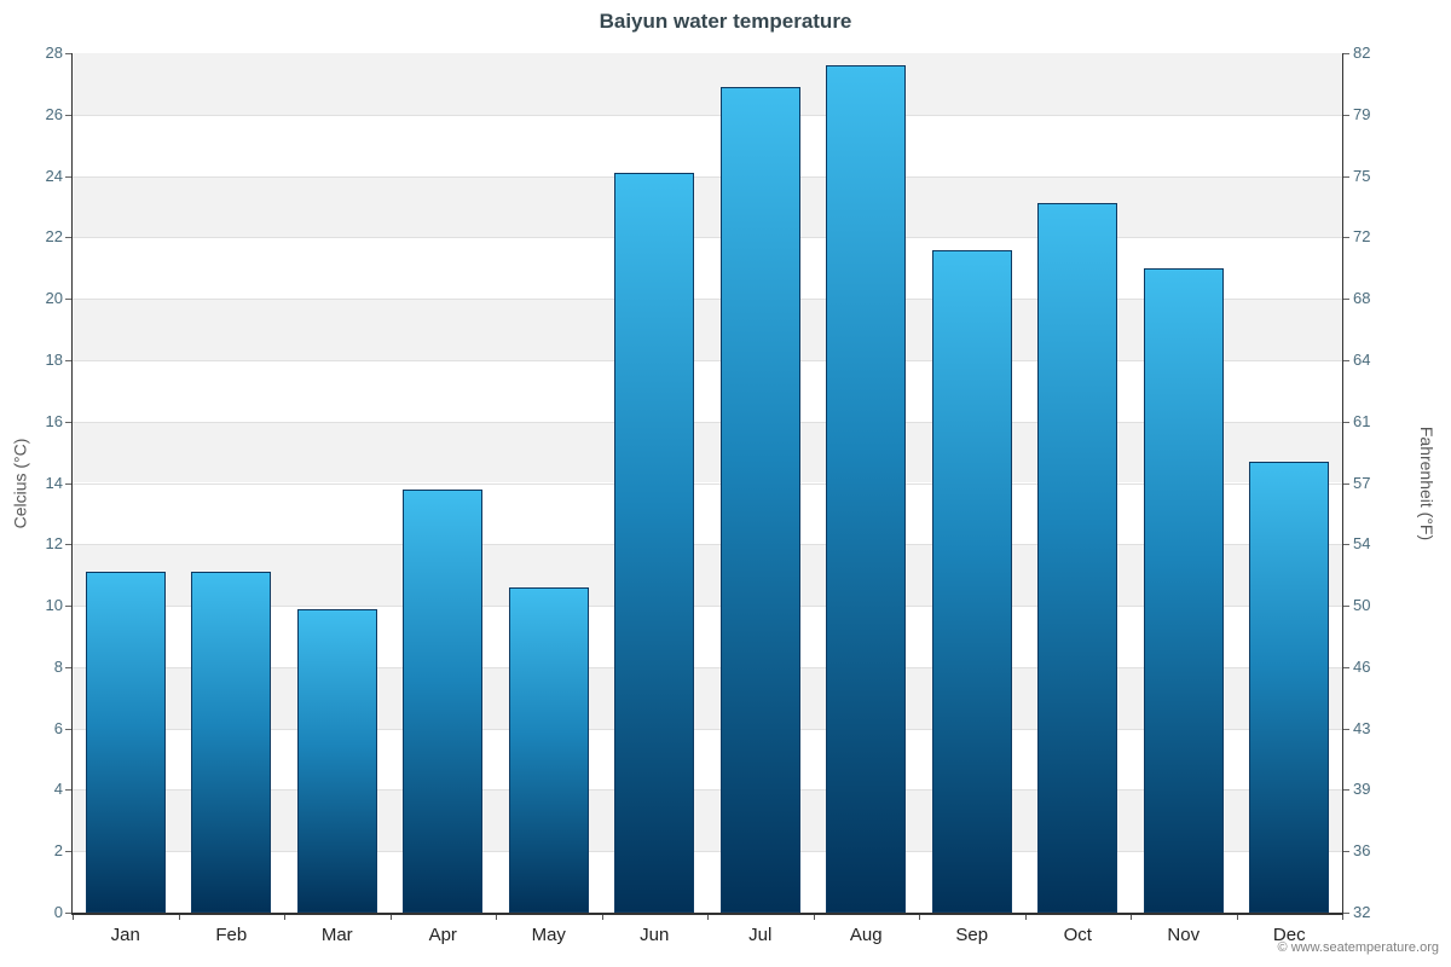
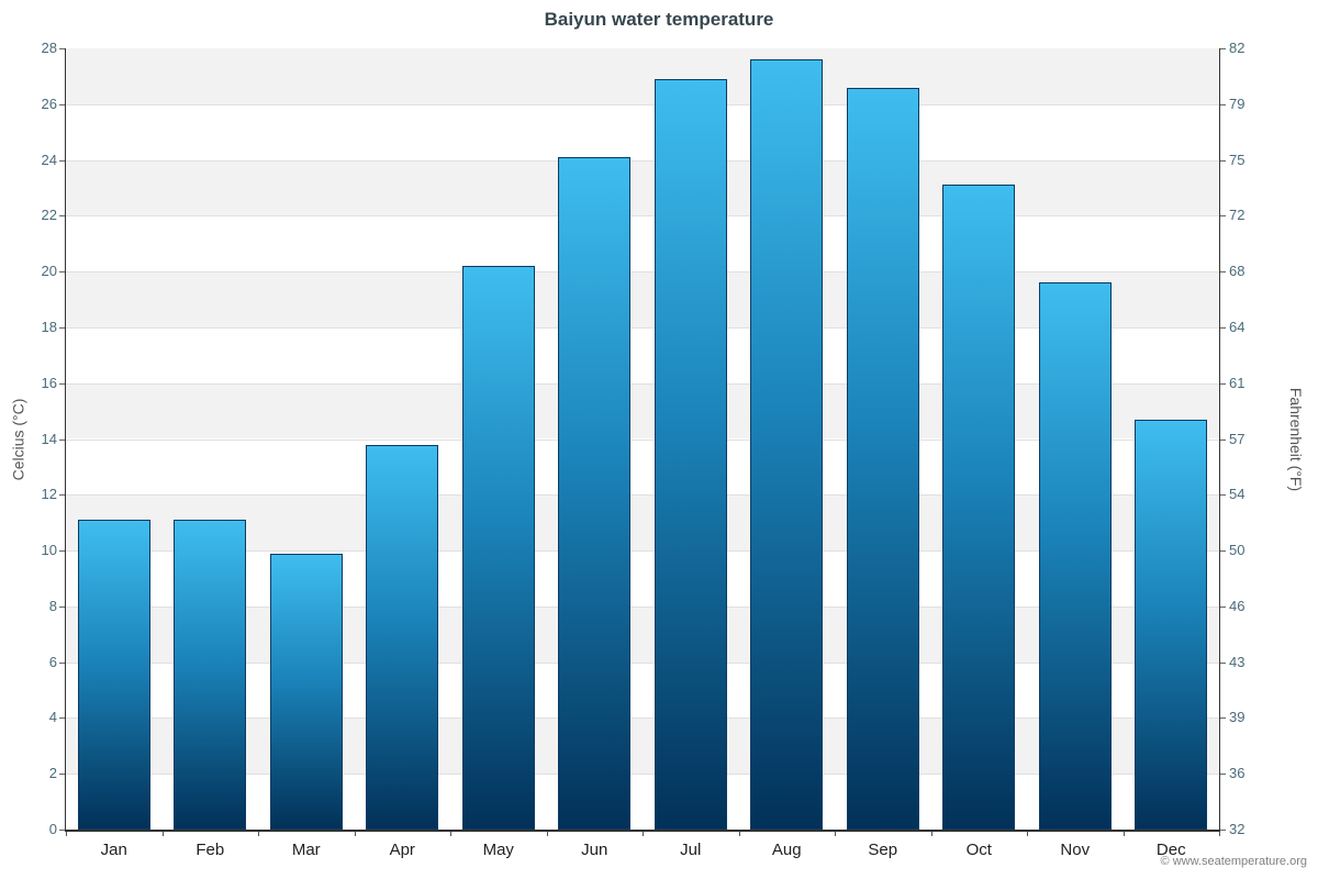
May: 10.6 -> 20.2
Sep: 21.6 -> 26.6
Nov: 21.0 -> 19.6
